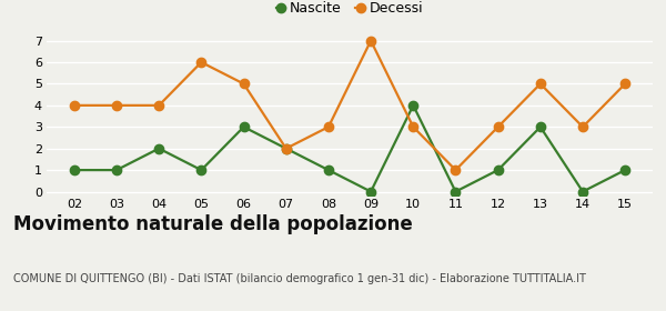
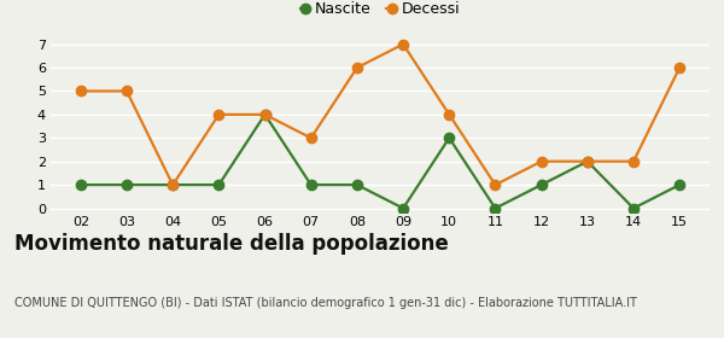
Decessi/02: 4 -> 5
Decessi/03: 4 -> 5
Nascite/04: 2 -> 1
Decessi/04: 4 -> 1
Decessi/05: 6 -> 4
Nascite/06: 3 -> 4
Decessi/06: 5 -> 4
Nascite/07: 2 -> 1
Decessi/07: 2 -> 3
Decessi/08: 3 -> 6
Nascite/10: 4 -> 3
Decessi/10: 3 -> 4
Decessi/12: 3 -> 2
Nascite/13: 3 -> 2
Decessi/13: 5 -> 2
Decessi/14: 3 -> 2
Decessi/15: 5 -> 6
